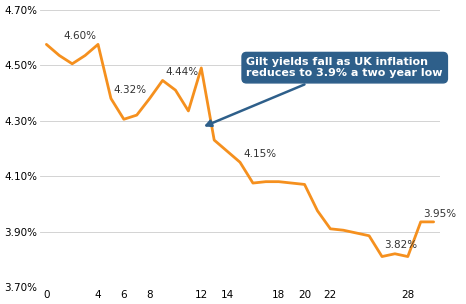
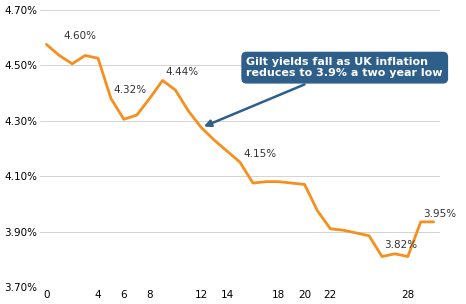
4: 4.575% -> 4.525%
12: 4.490% -> 4.275%
